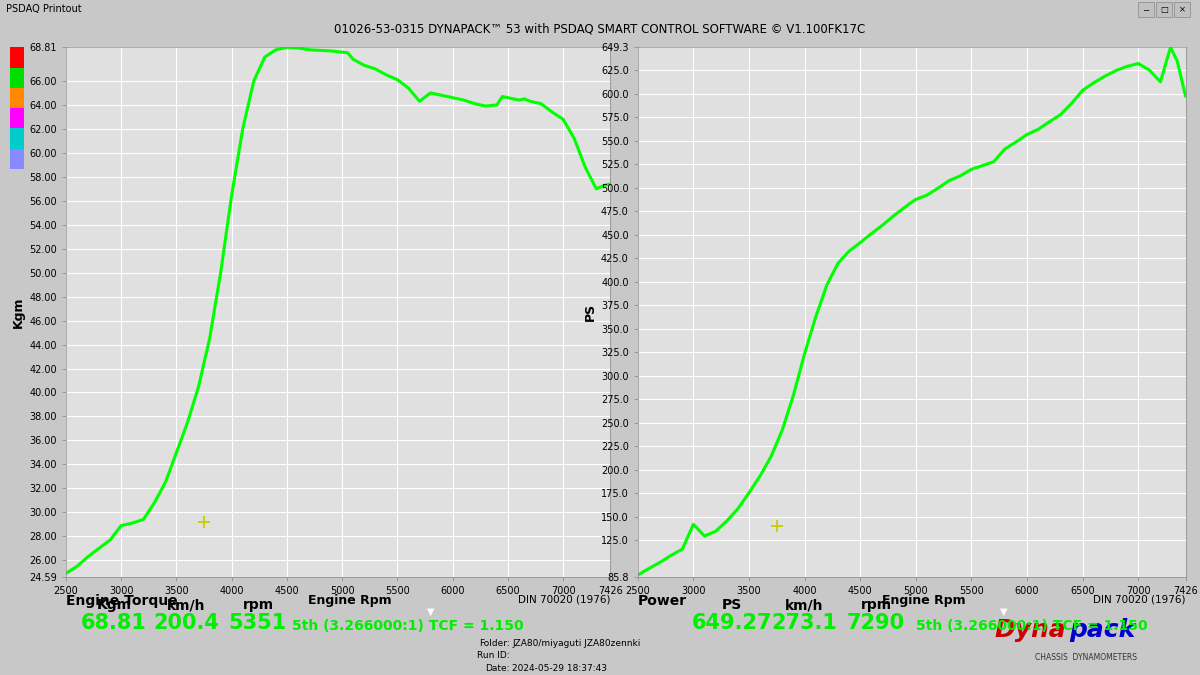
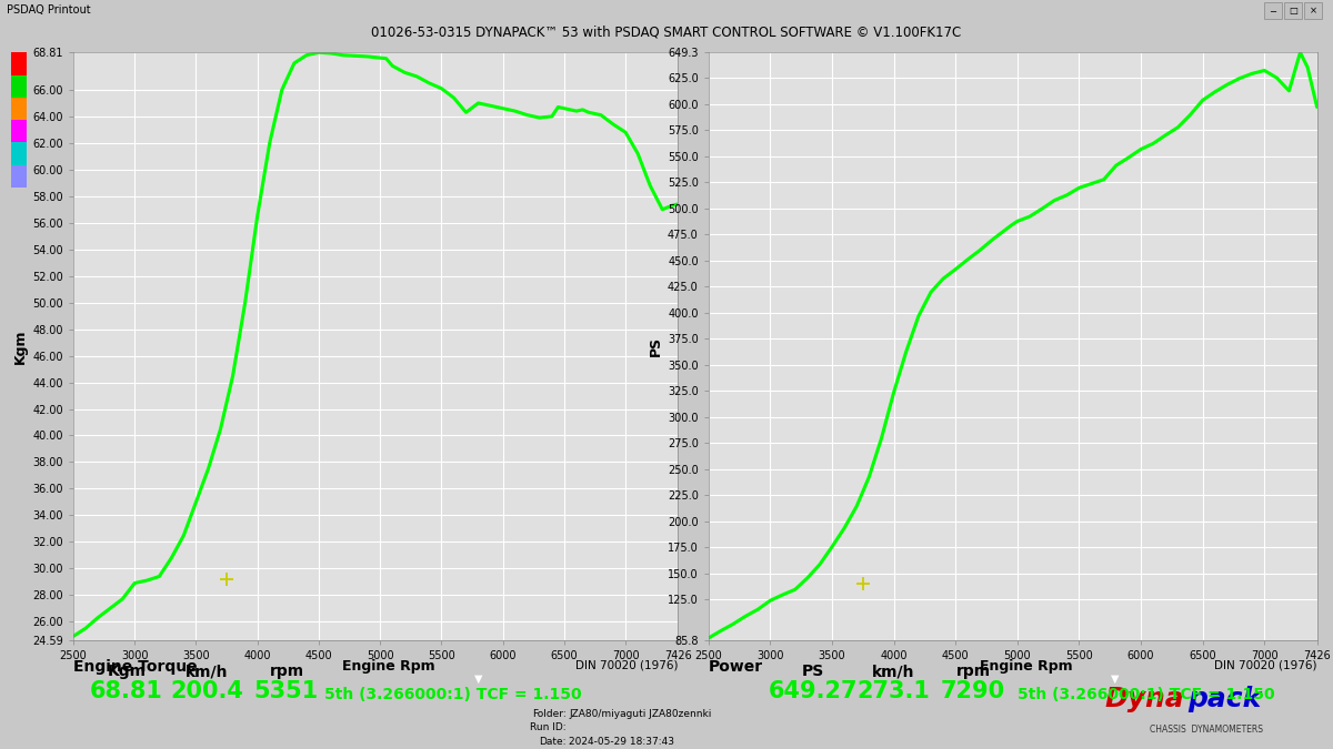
3000: 142 -> 124
